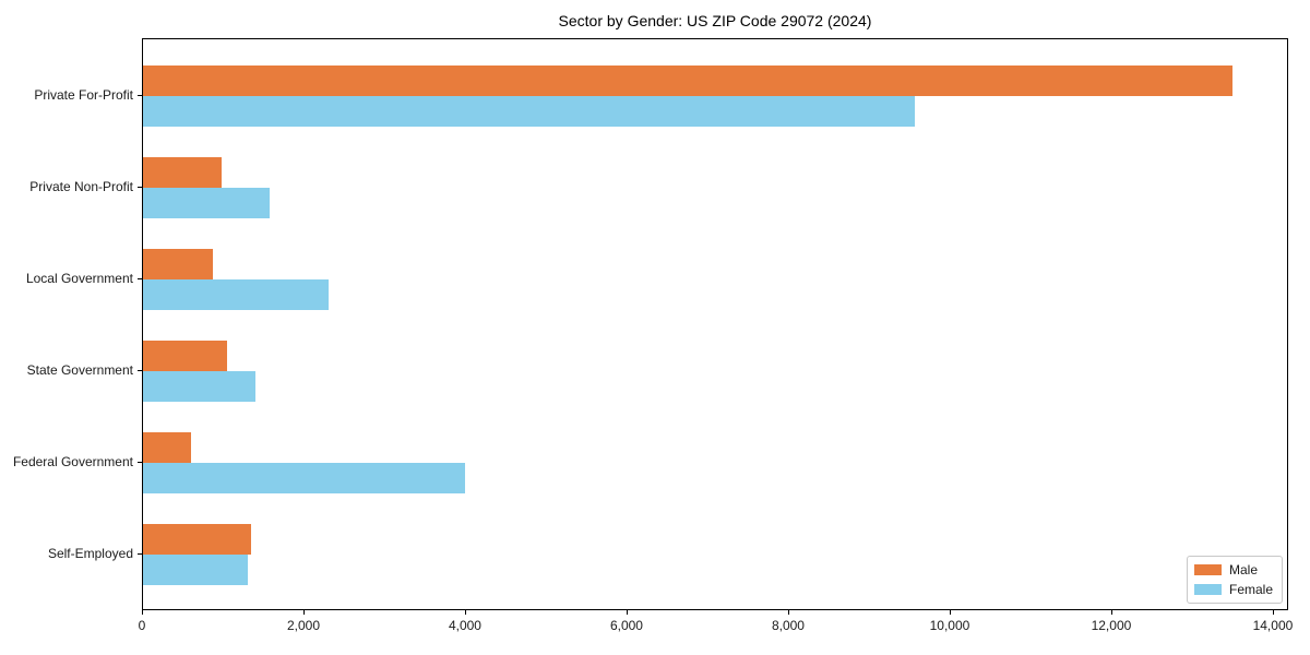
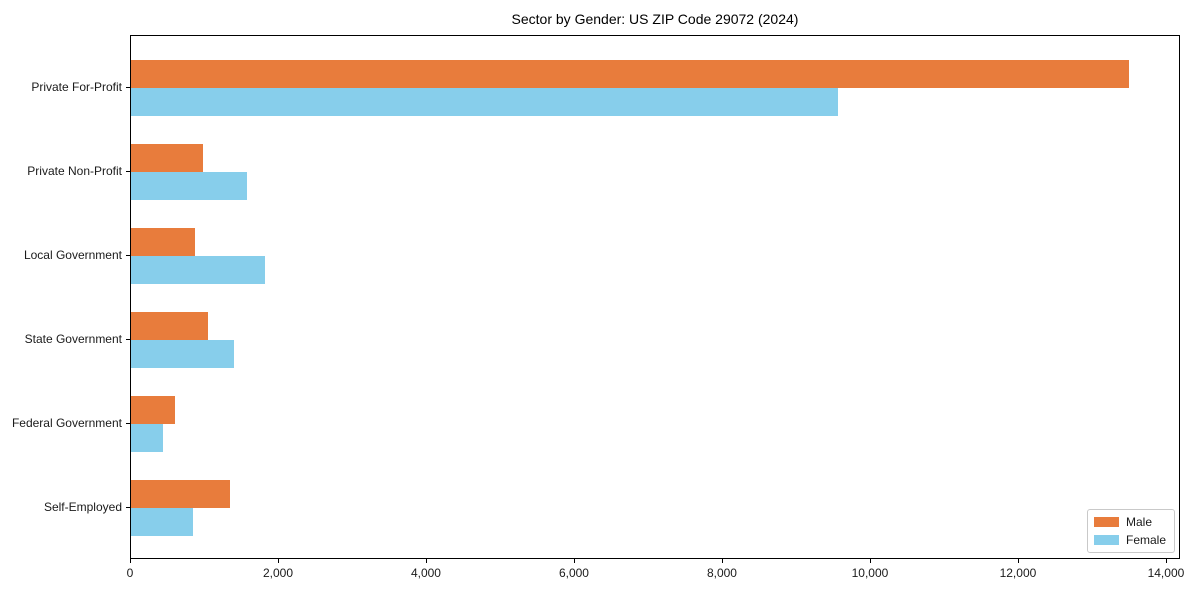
Female/Local Government: 2300 -> 1800
Female/Federal Government: 4000 -> 400
Female/Self-Employed: 1300 -> 800
